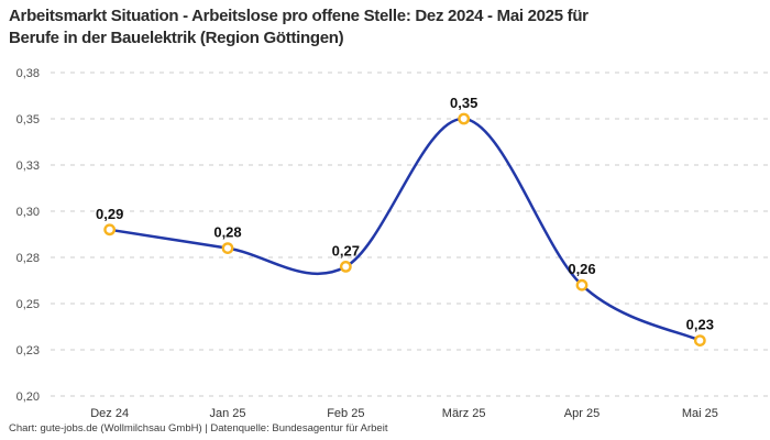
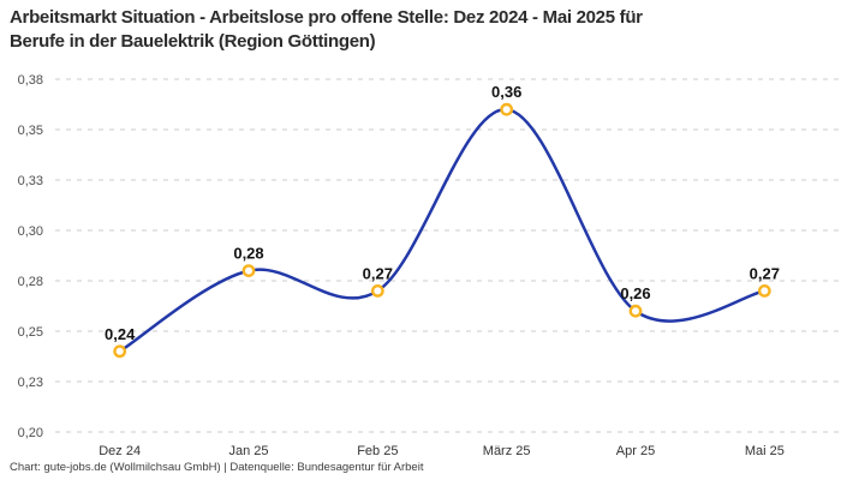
Dez 24: 0,29 -> 0,24
März 25: 0,35 -> 0,36
Mai 25: 0,23 -> 0,27
